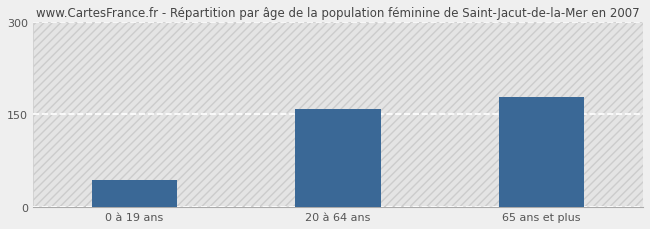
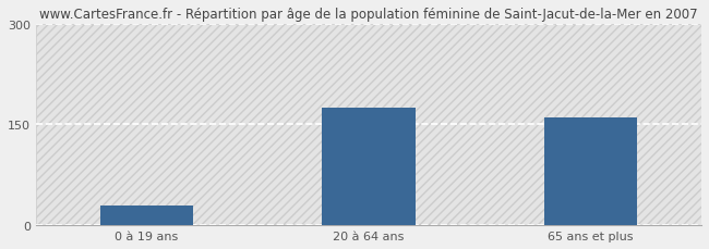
0 à 19 ans: 44 -> 30
20 à 64 ans: 158 -> 175
65 ans et plus: 178 -> 160
